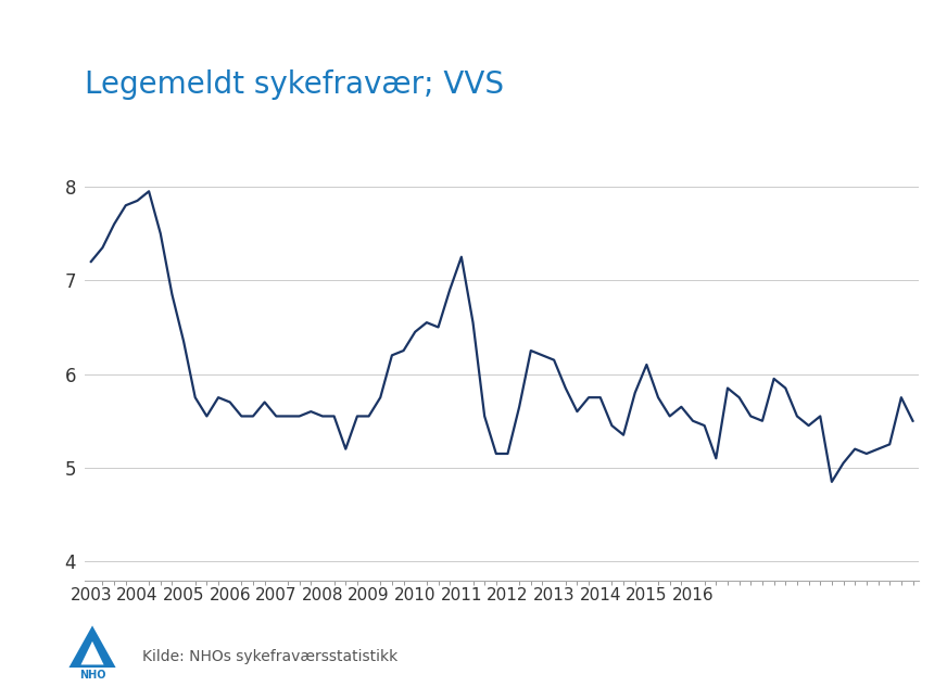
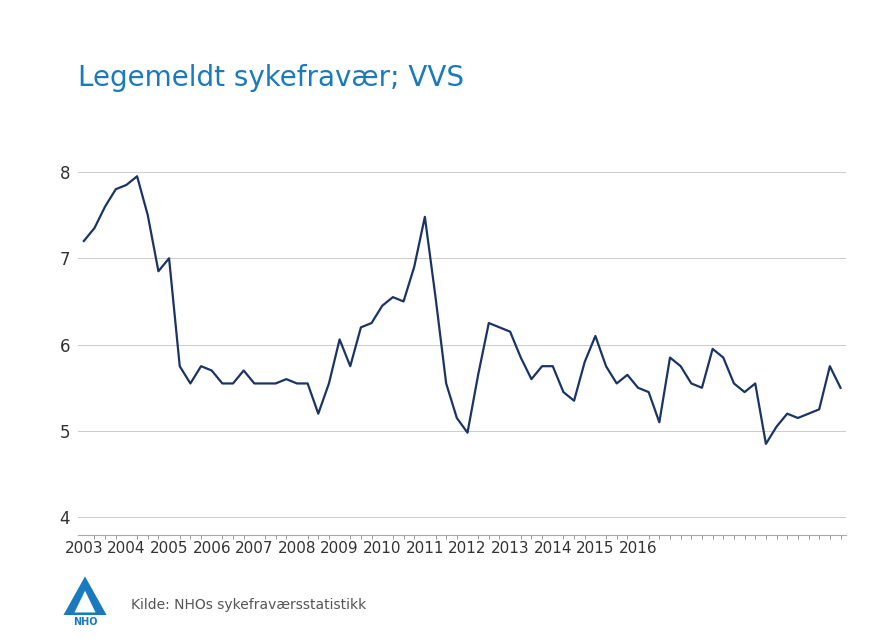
2005: 6.35 -> 7.00
2009: 5.55 -> 6.06
2011: 7.25 -> 7.48
2012: 5.15 -> 4.98
